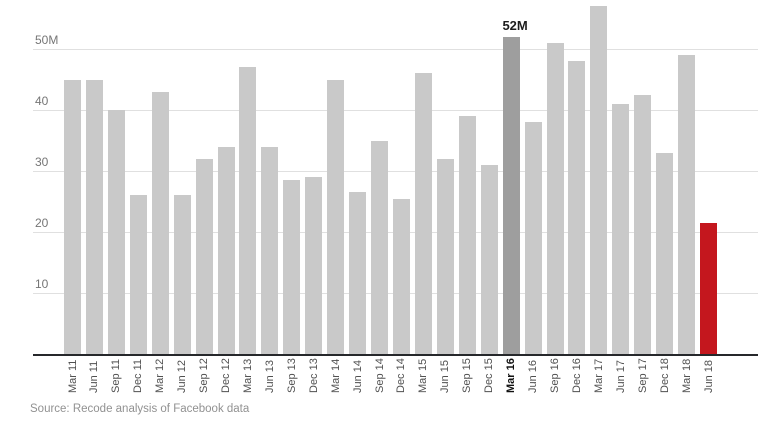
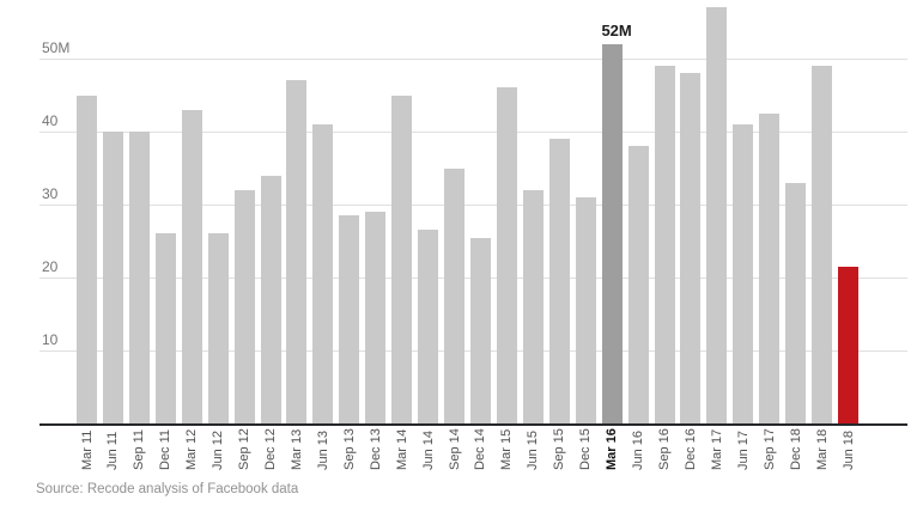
Jun 11: 45M -> 40M
Jun 13: 34M -> 41M
Sep 16: 51M -> 49M
